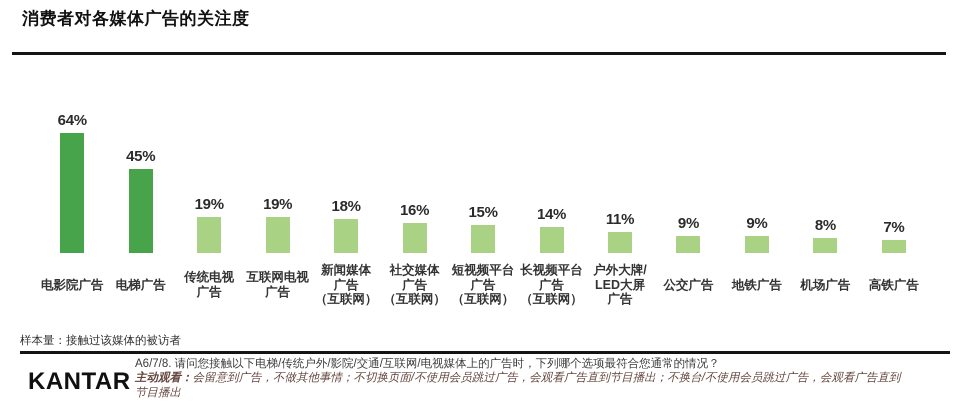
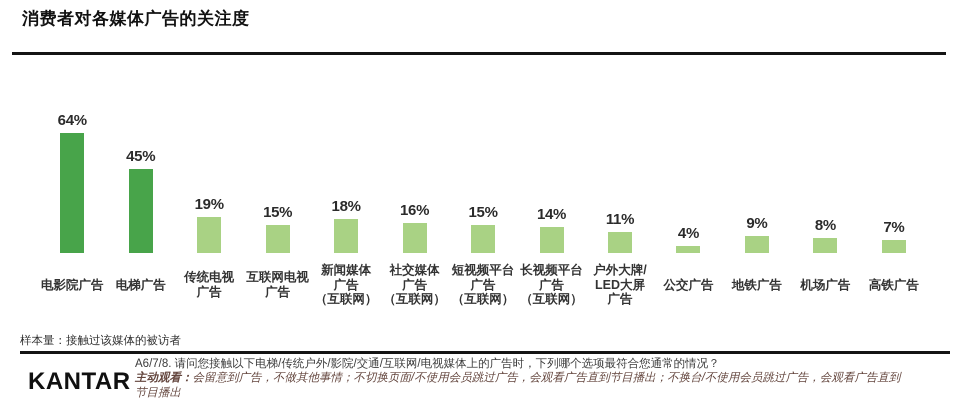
互联网电视 广告: 19% -> 15%
公交广告: 9% -> 4%
